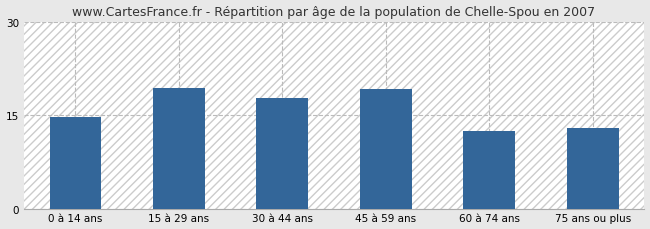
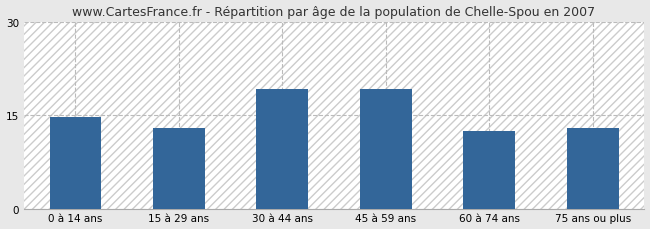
15 à 29 ans: 19.4 -> 13.0
30 à 44 ans: 17.8 -> 19.1
